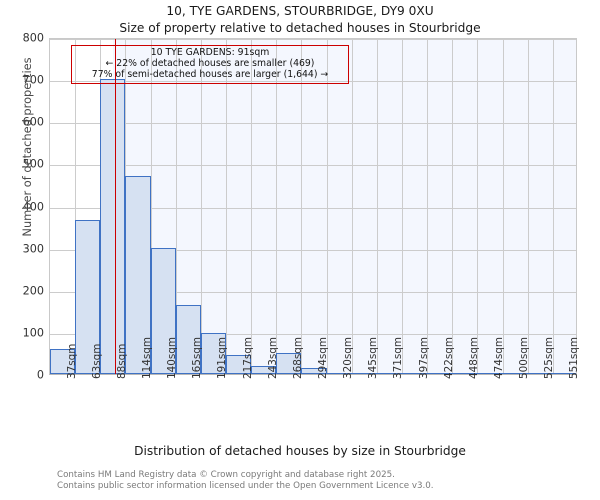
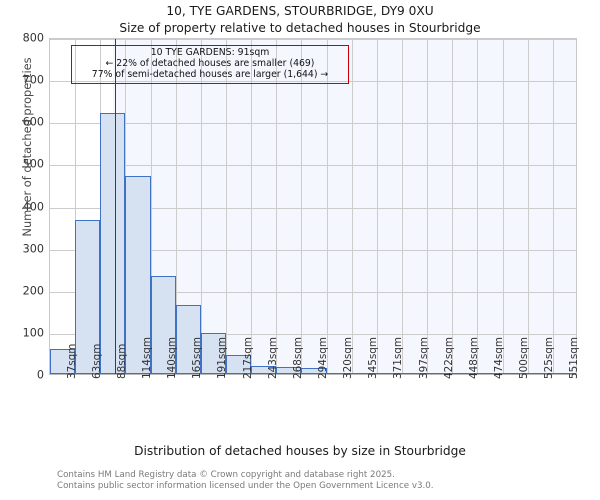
88sqm: 700 -> 620
140sqm: 300 -> 230
268sqm: 50 -> 20
